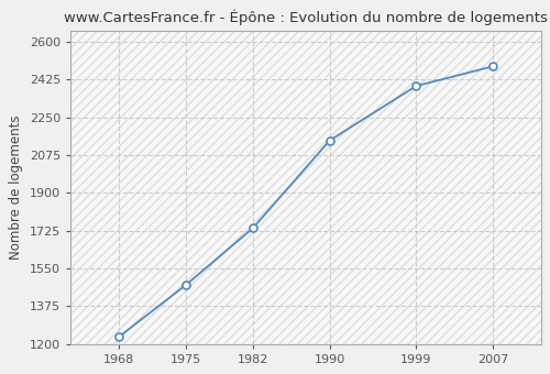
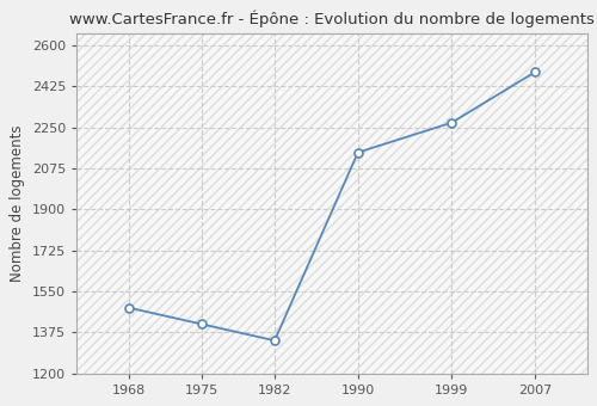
1968: 1230 -> 1480
1975: 1470 -> 1410
1982: 1740 -> 1340
1999: 2400 -> 2270
